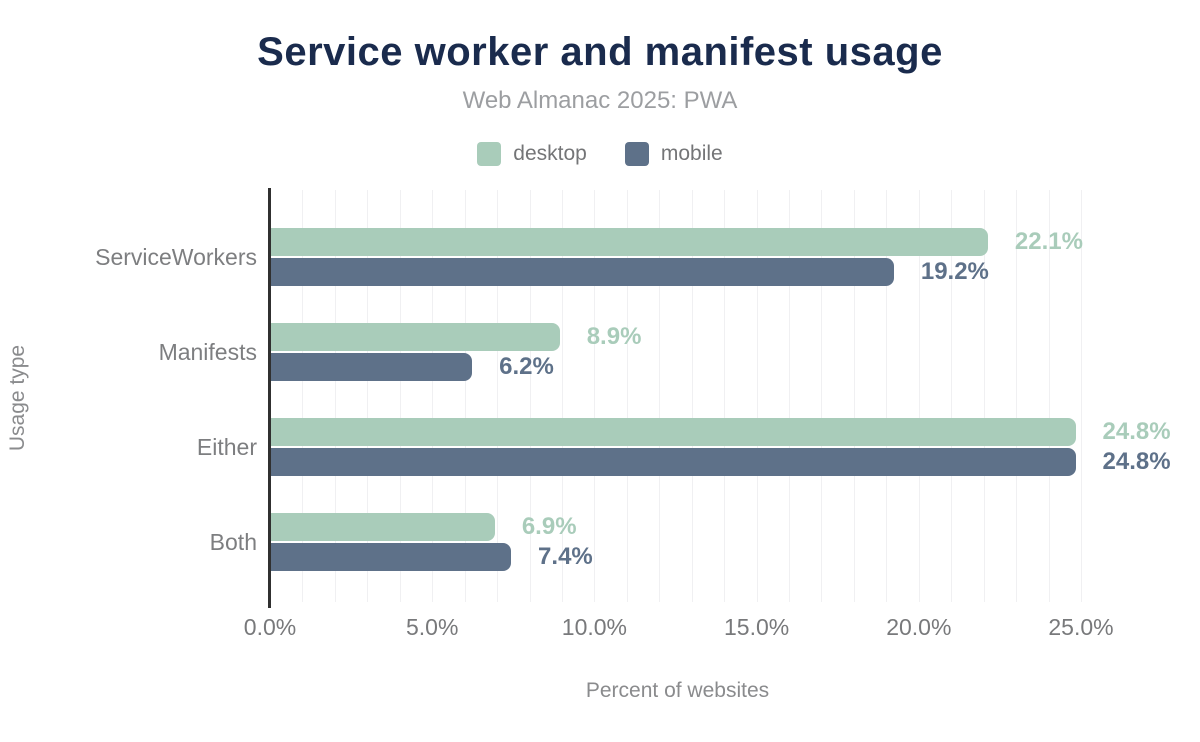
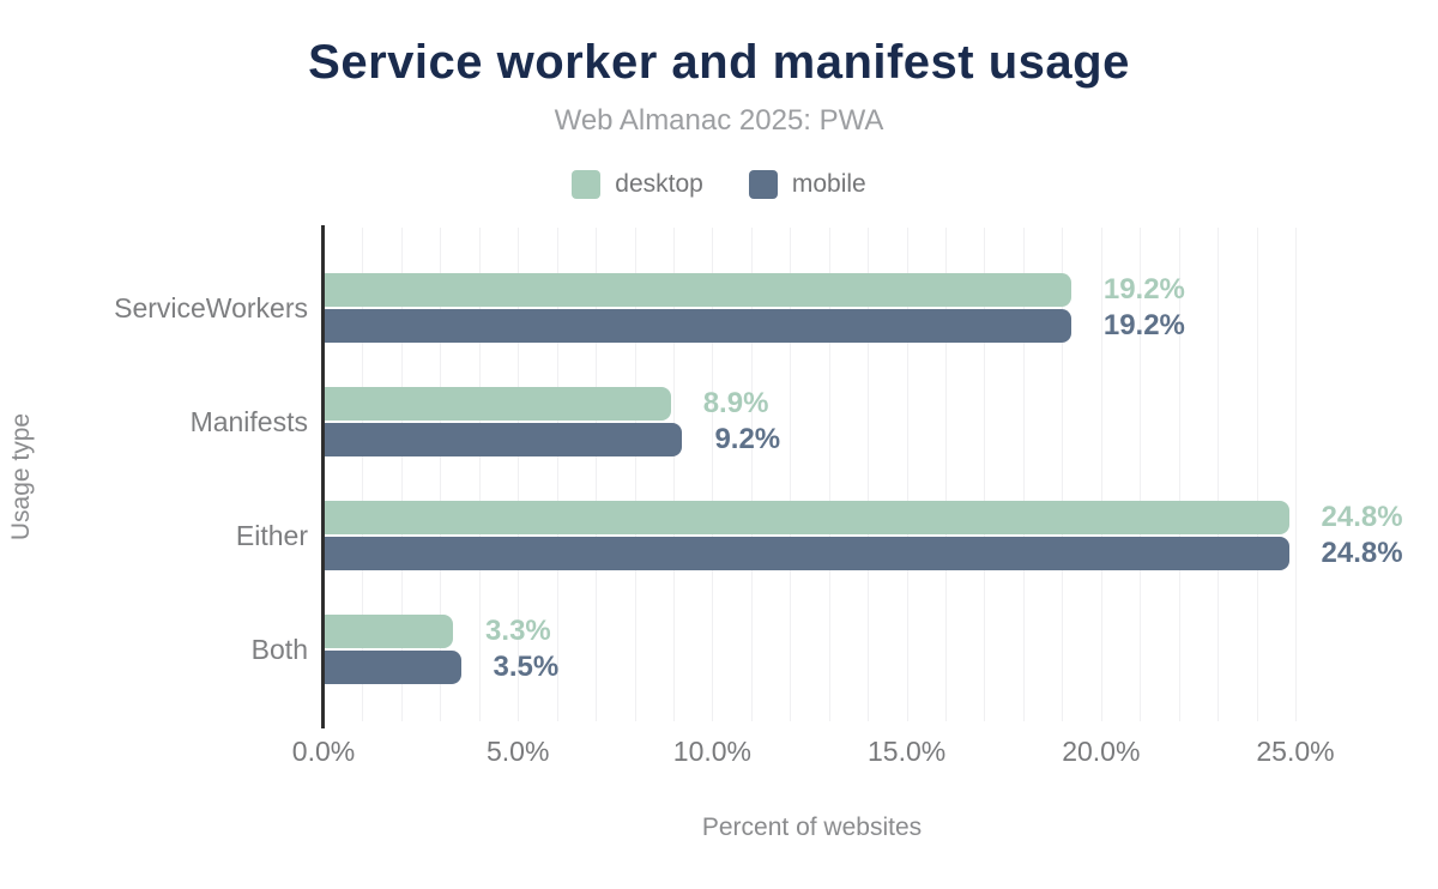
desktop/ServiceWorkers: 22.1% -> 19.2%
mobile/Manifests: 6.2% -> 9.2%
desktop/Both: 6.9% -> 3.3%
mobile/Both: 7.4% -> 3.5%
